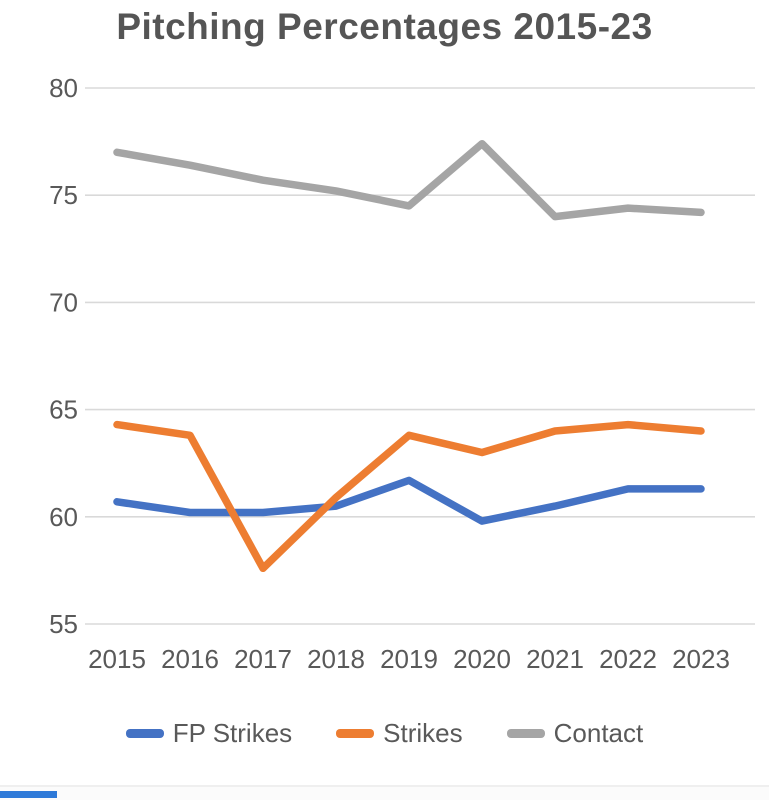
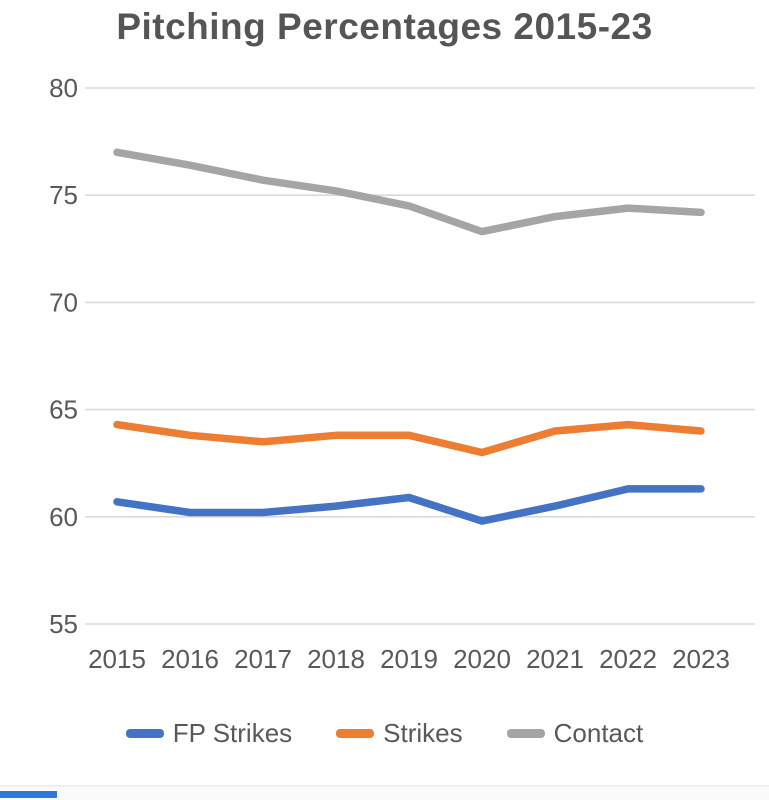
Strikes/2017: 57.6 -> 63.5
Strikes/2018: 60.9 -> 63.8
FP Strikes/2019: 61.7 -> 60.9
Contact/2020: 77.4 -> 73.3
